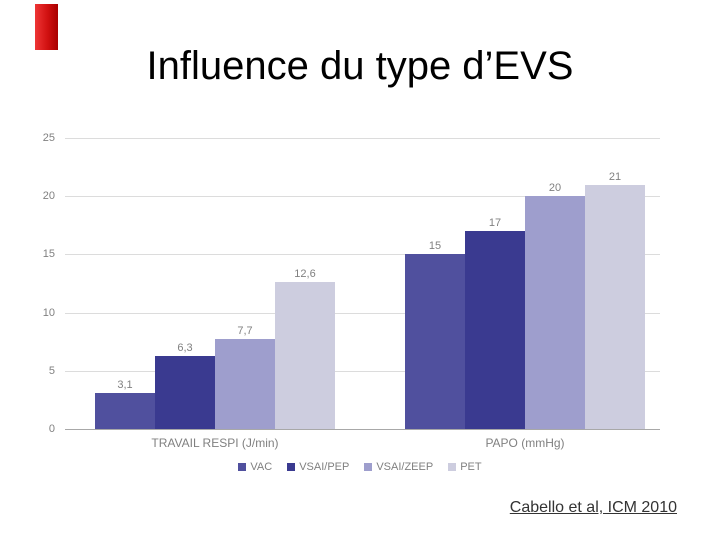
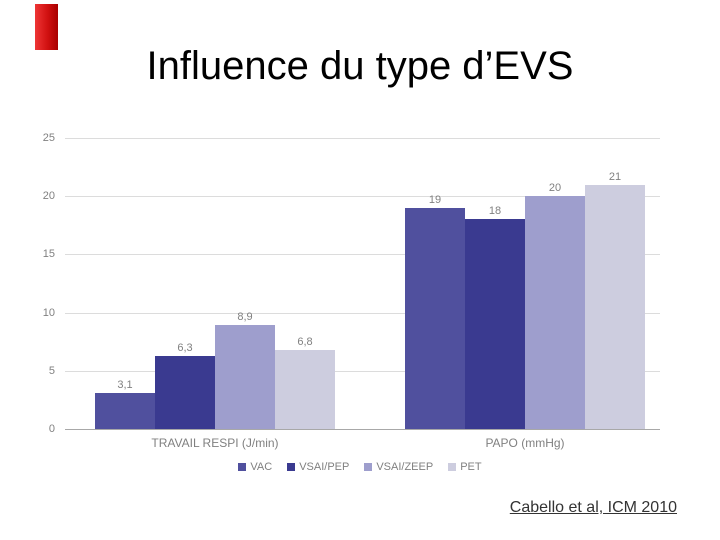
VSAI/ZEEP/TRAVAIL RESPI (J/min): 7,7 -> 8,9
PET/TRAVAIL RESPI (J/min): 12,6 -> 6,8
VAC/PAPO (mmHg): 15 -> 19
VSAI/PEP/PAPO (mmHg): 17 -> 18
